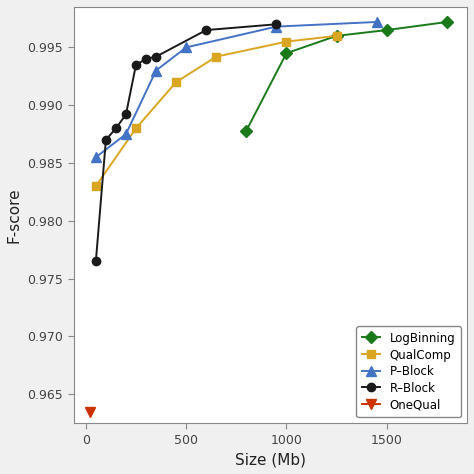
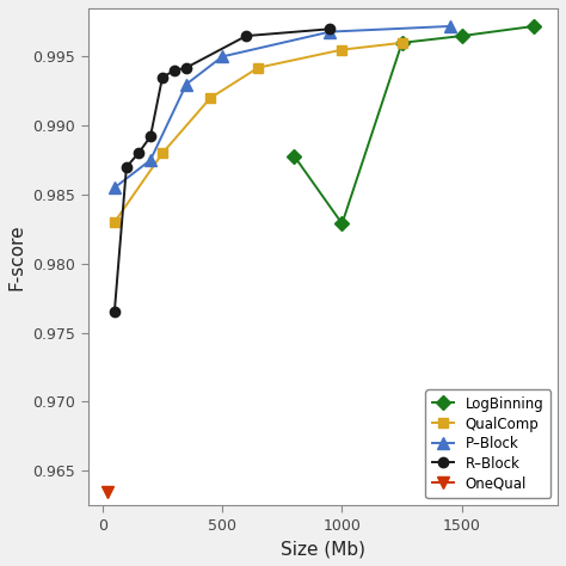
LogBinning/1000: 0.9945 -> 0.9829
